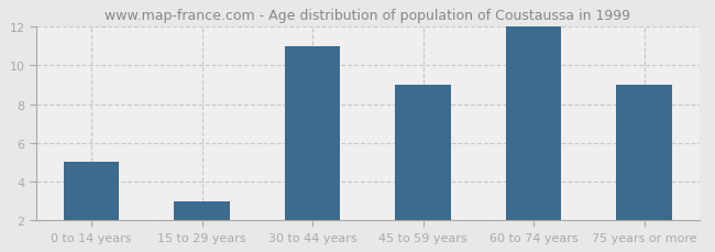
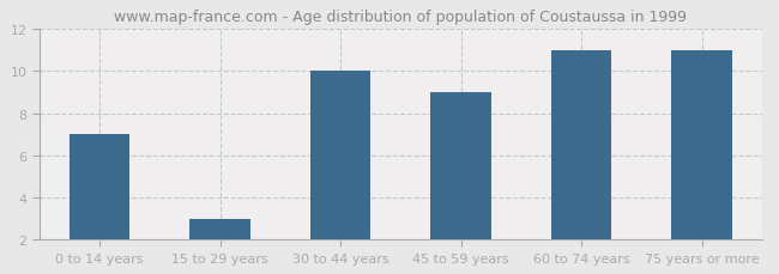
0 to 14 years: 5 -> 7
30 to 44 years: 11 -> 10
60 to 74 years: 12 -> 11
75 years or more: 9 -> 11
